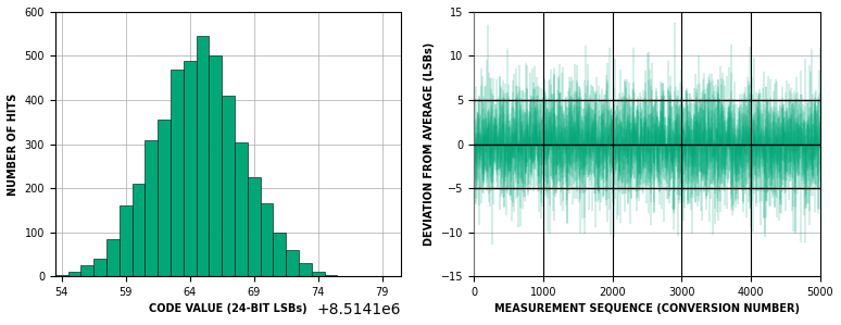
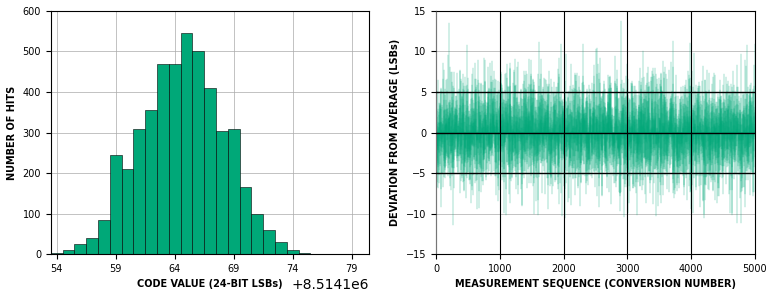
59: 160 -> 245
64: 490 -> 470
69: 225 -> 310
